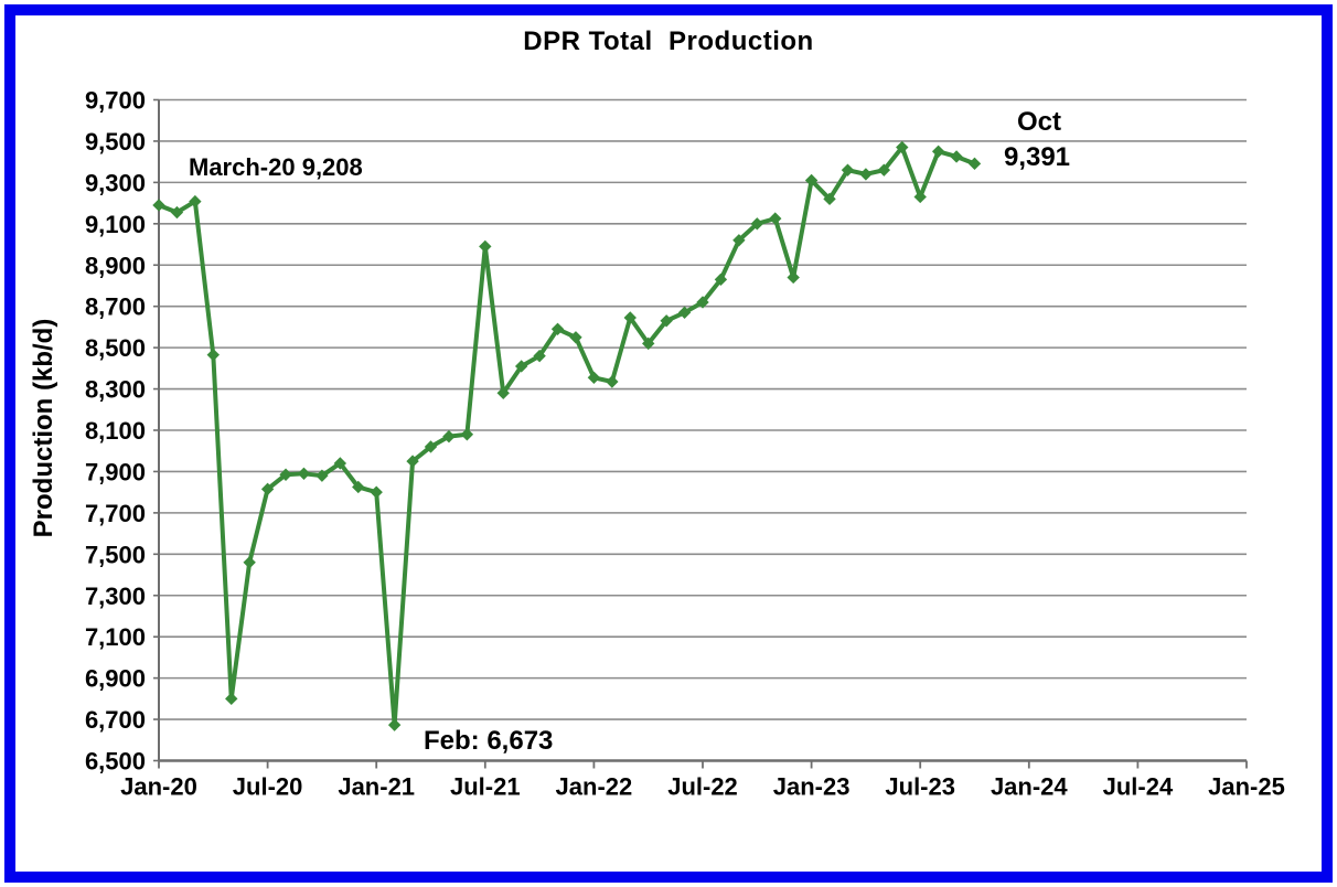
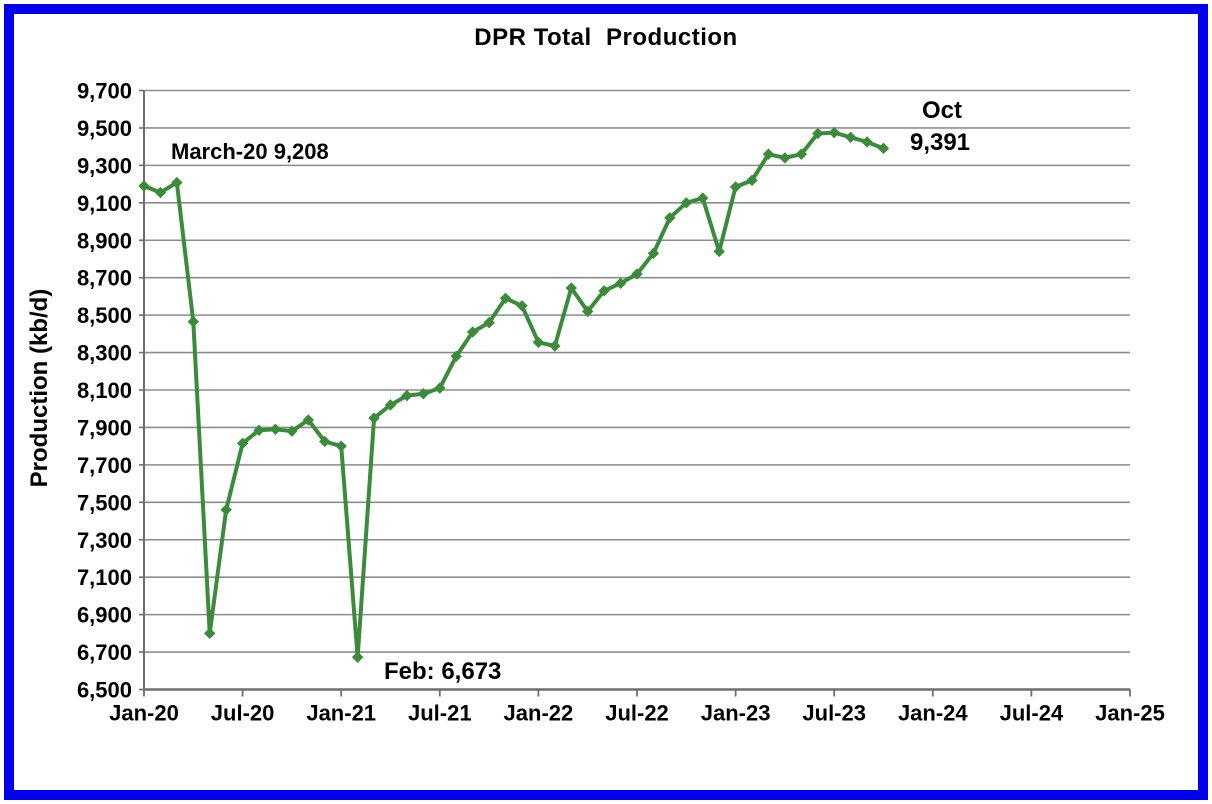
Jul-21: 8990 -> 8110
Jan-23: 9310 -> 9180
Jul-23: 9230 -> 9480
